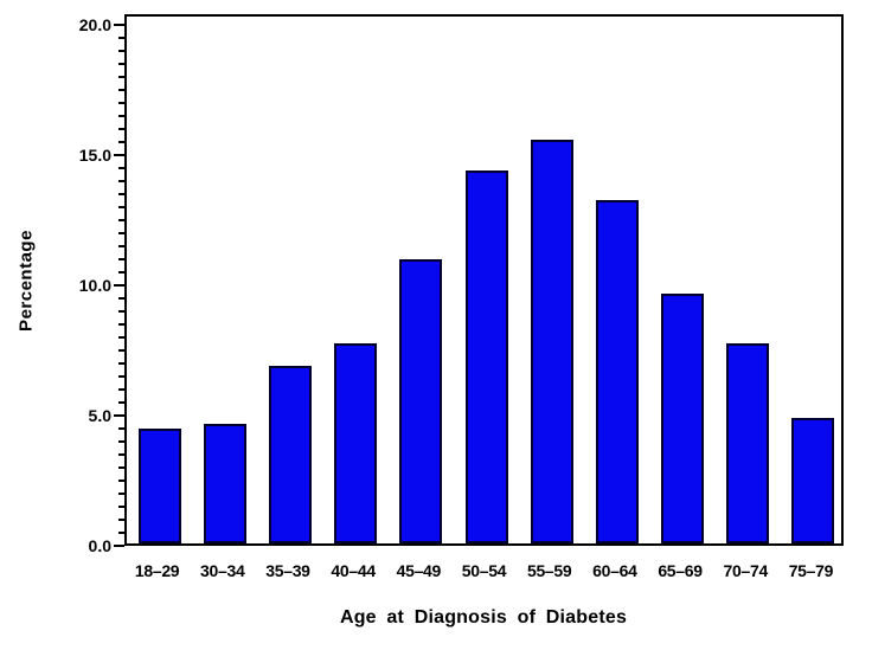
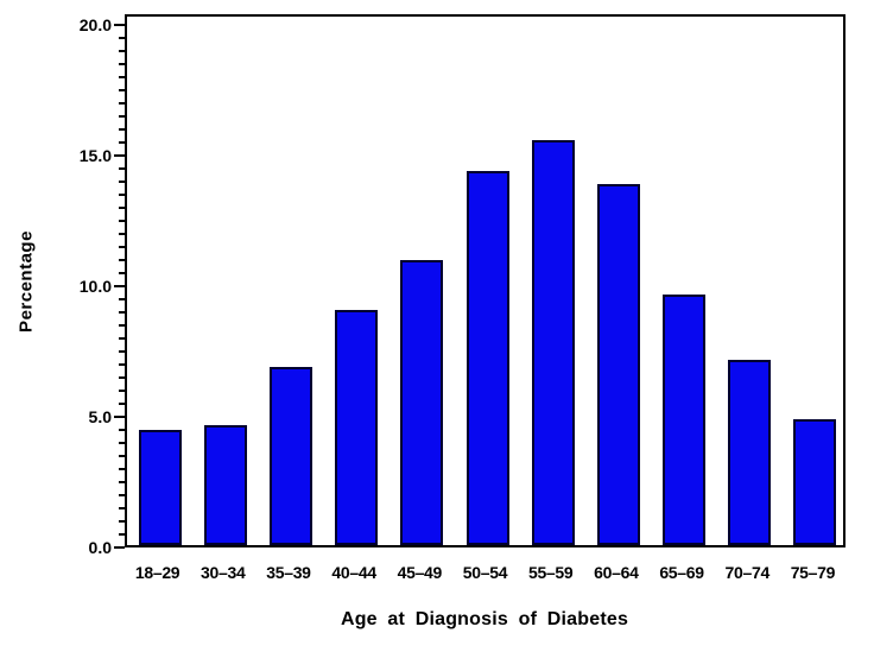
40–44: 7.7 -> 9.0
60–64: 13.2 -> 13.8
70–74: 7.7 -> 7.1
